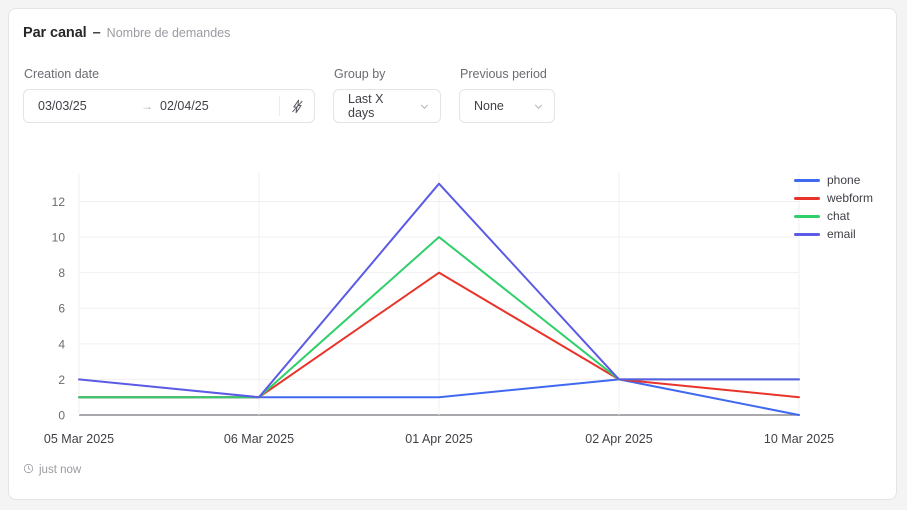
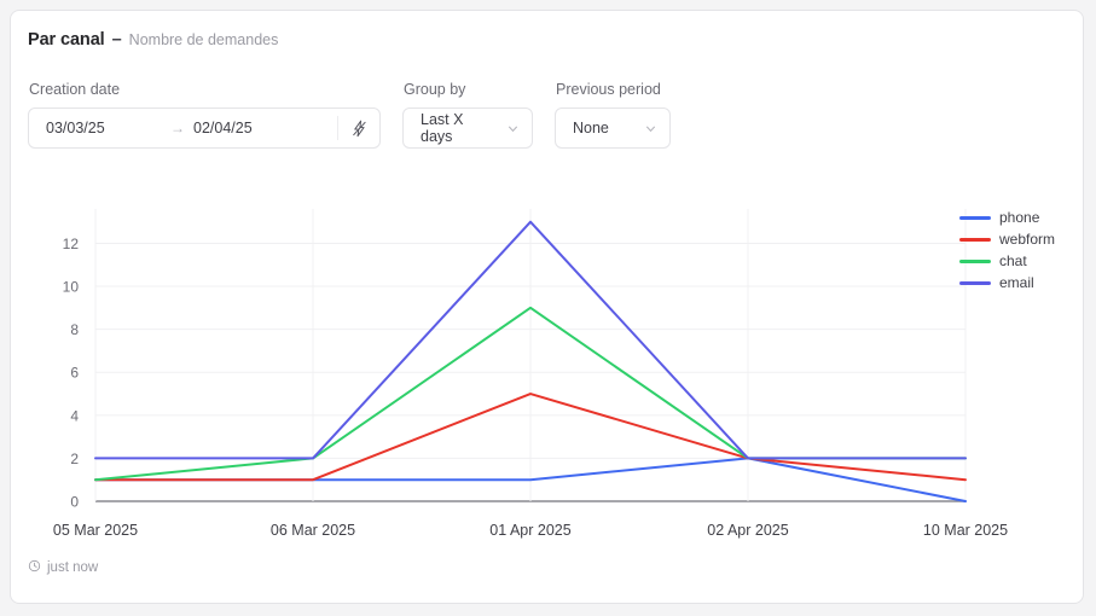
chat/06 Mar 2025: 1 -> 2
email/06 Mar 2025: 1 -> 2
webform/01 Apr 2025: 8 -> 5
chat/01 Apr 2025: 10 -> 9
